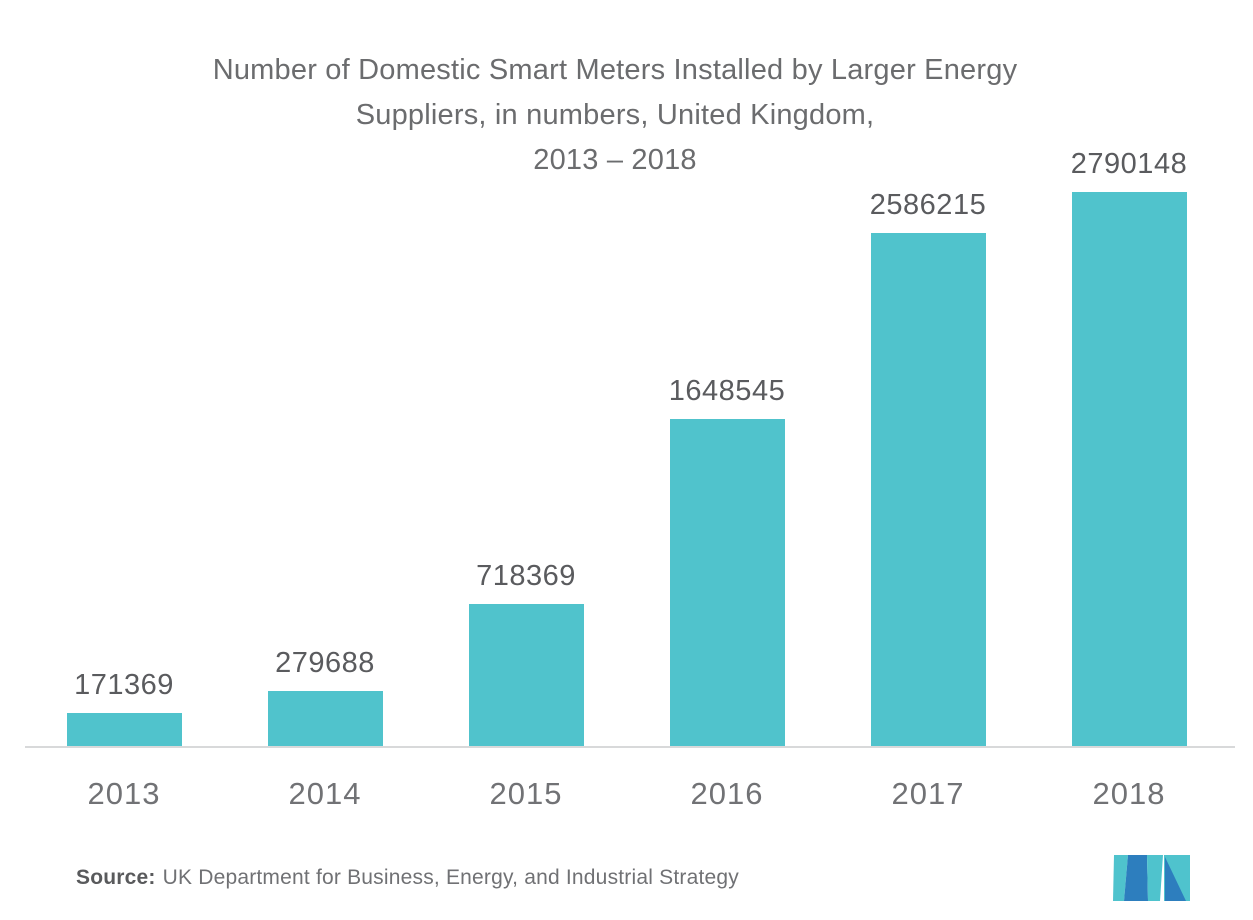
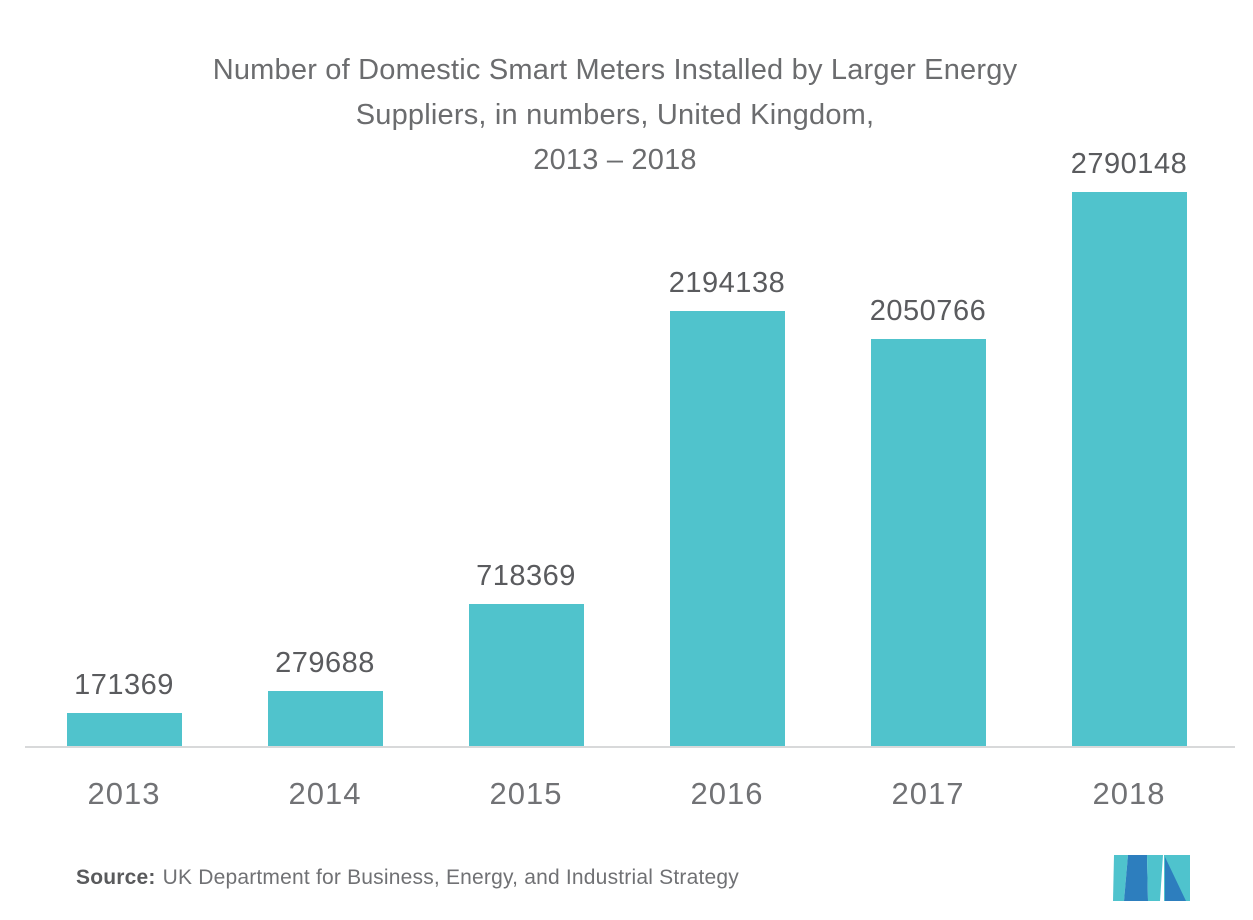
2016: 1648545 -> 2194138
2017: 2586215 -> 2050766
